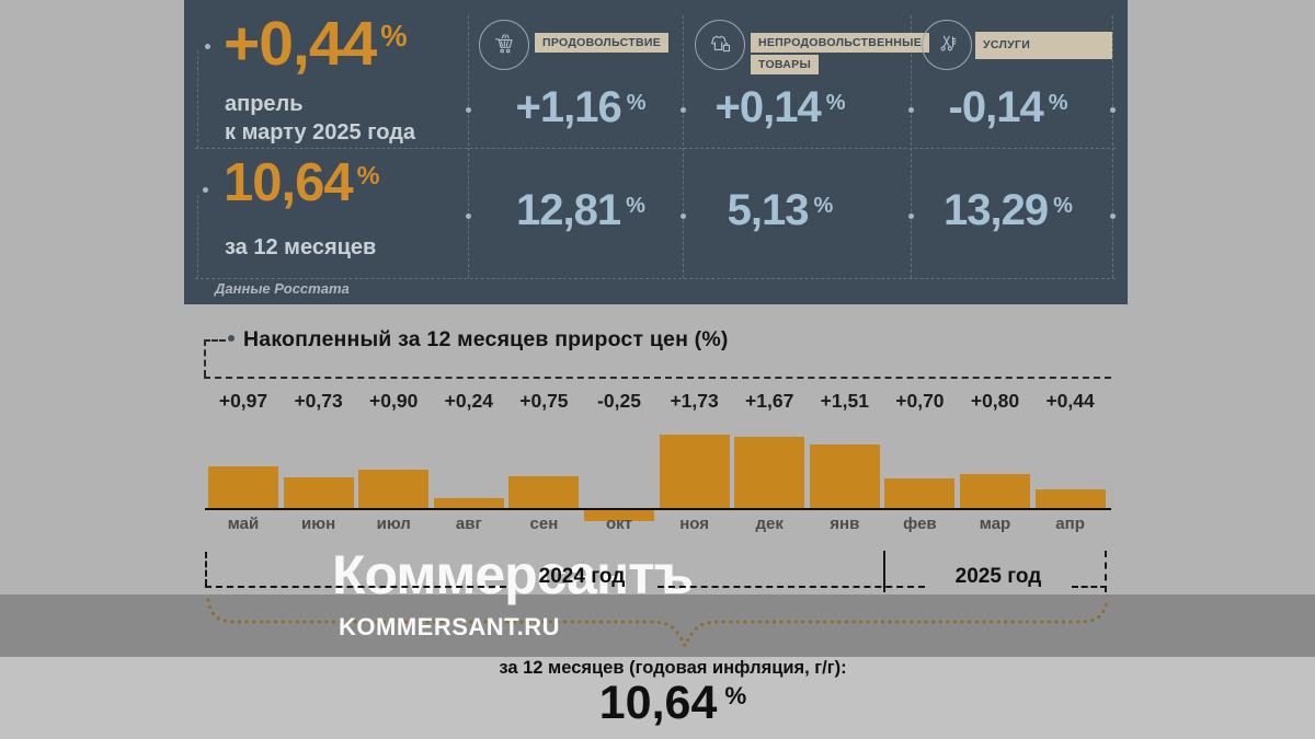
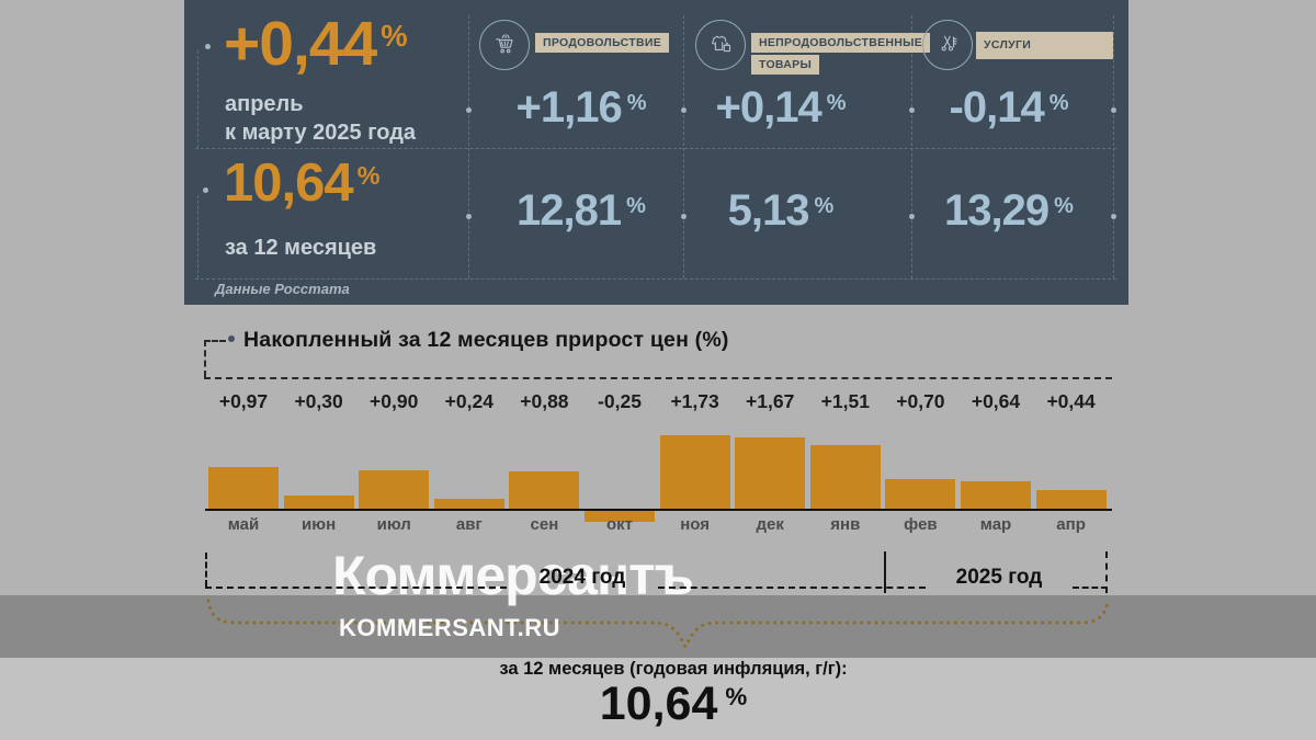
июн: +0,73 -> +0,30
сен: +0,75 -> +0,88
мар: +0,80 -> +0,64
